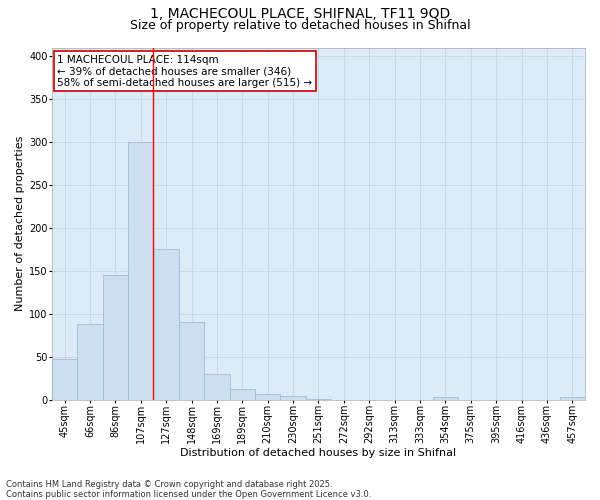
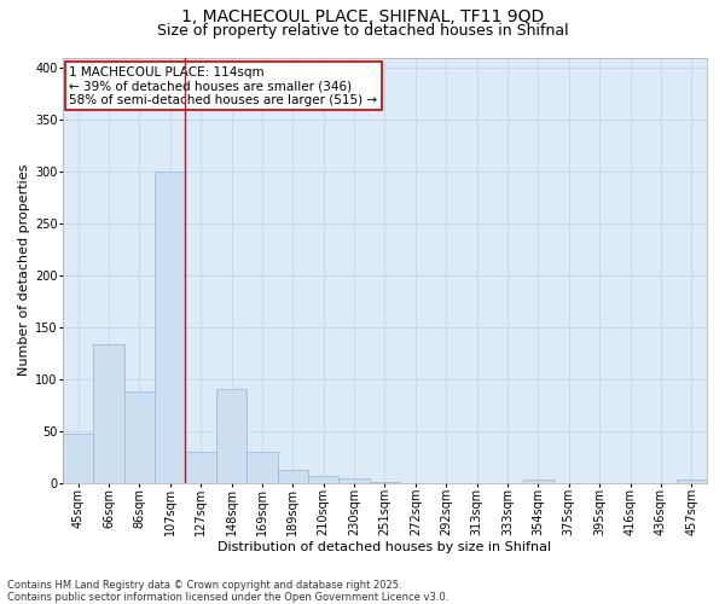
66sqm: 88 -> 134
86sqm: 145 -> 88
127sqm: 175 -> 30
